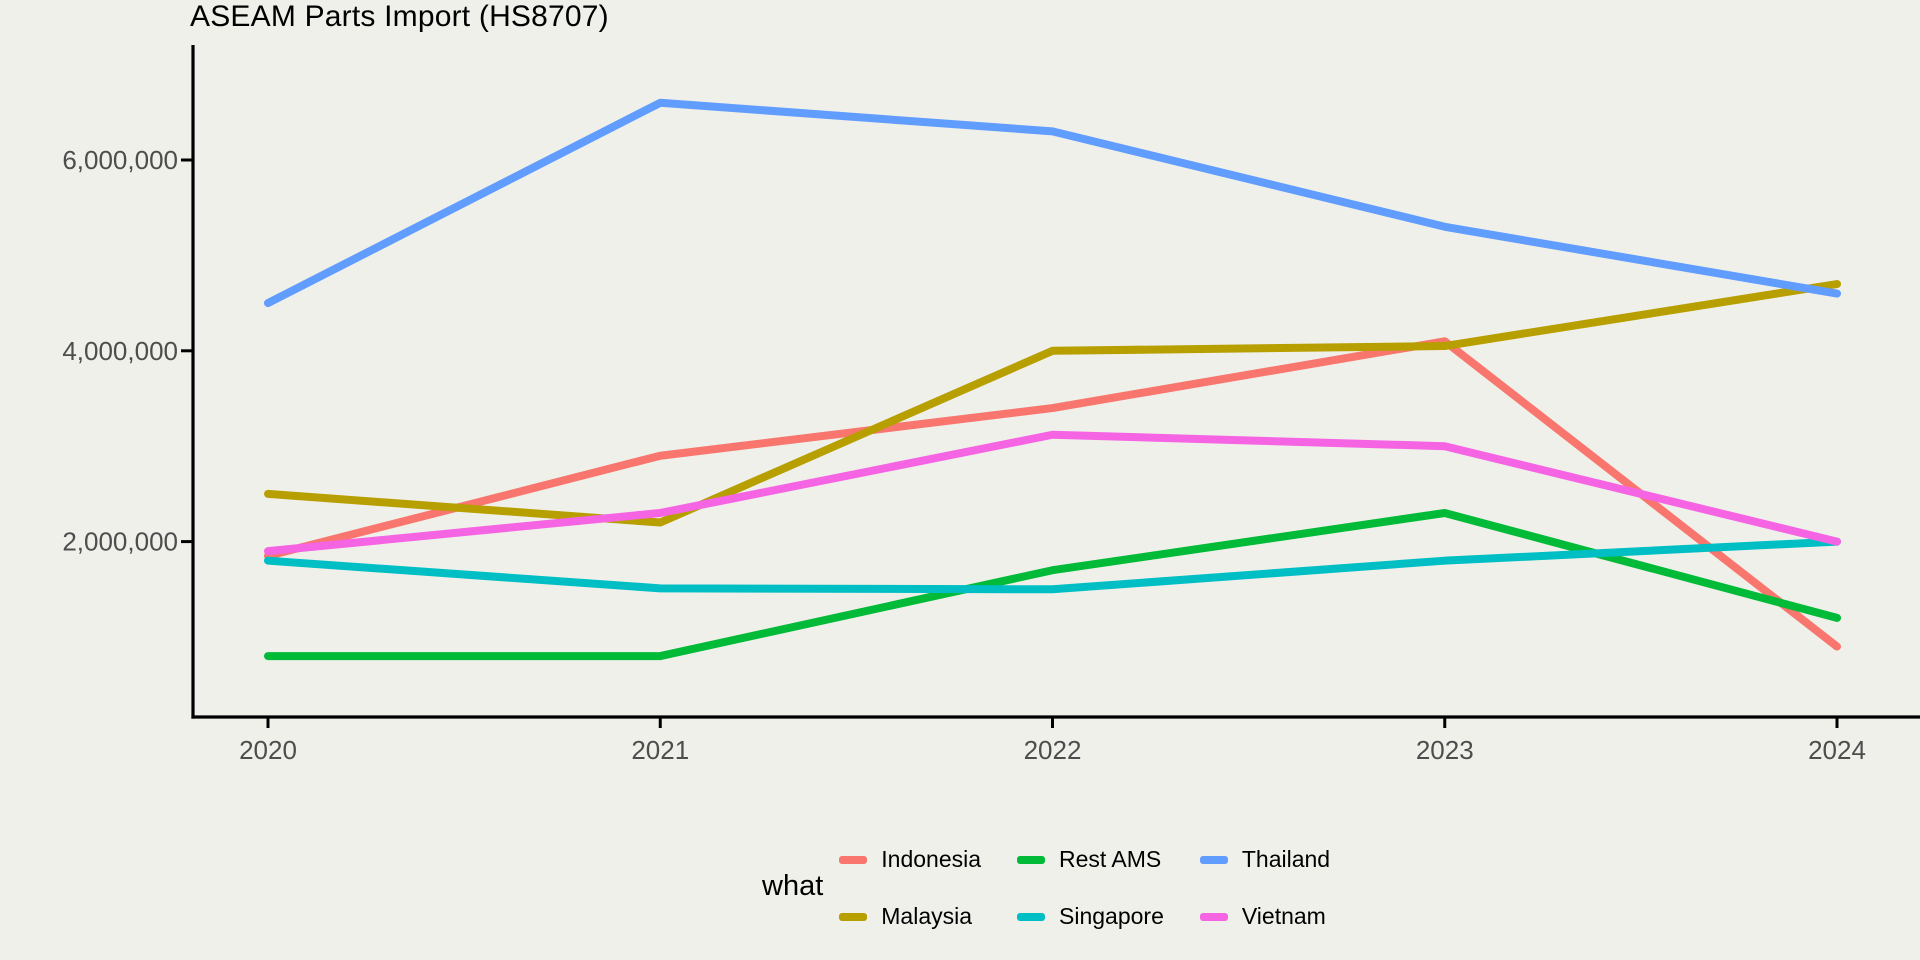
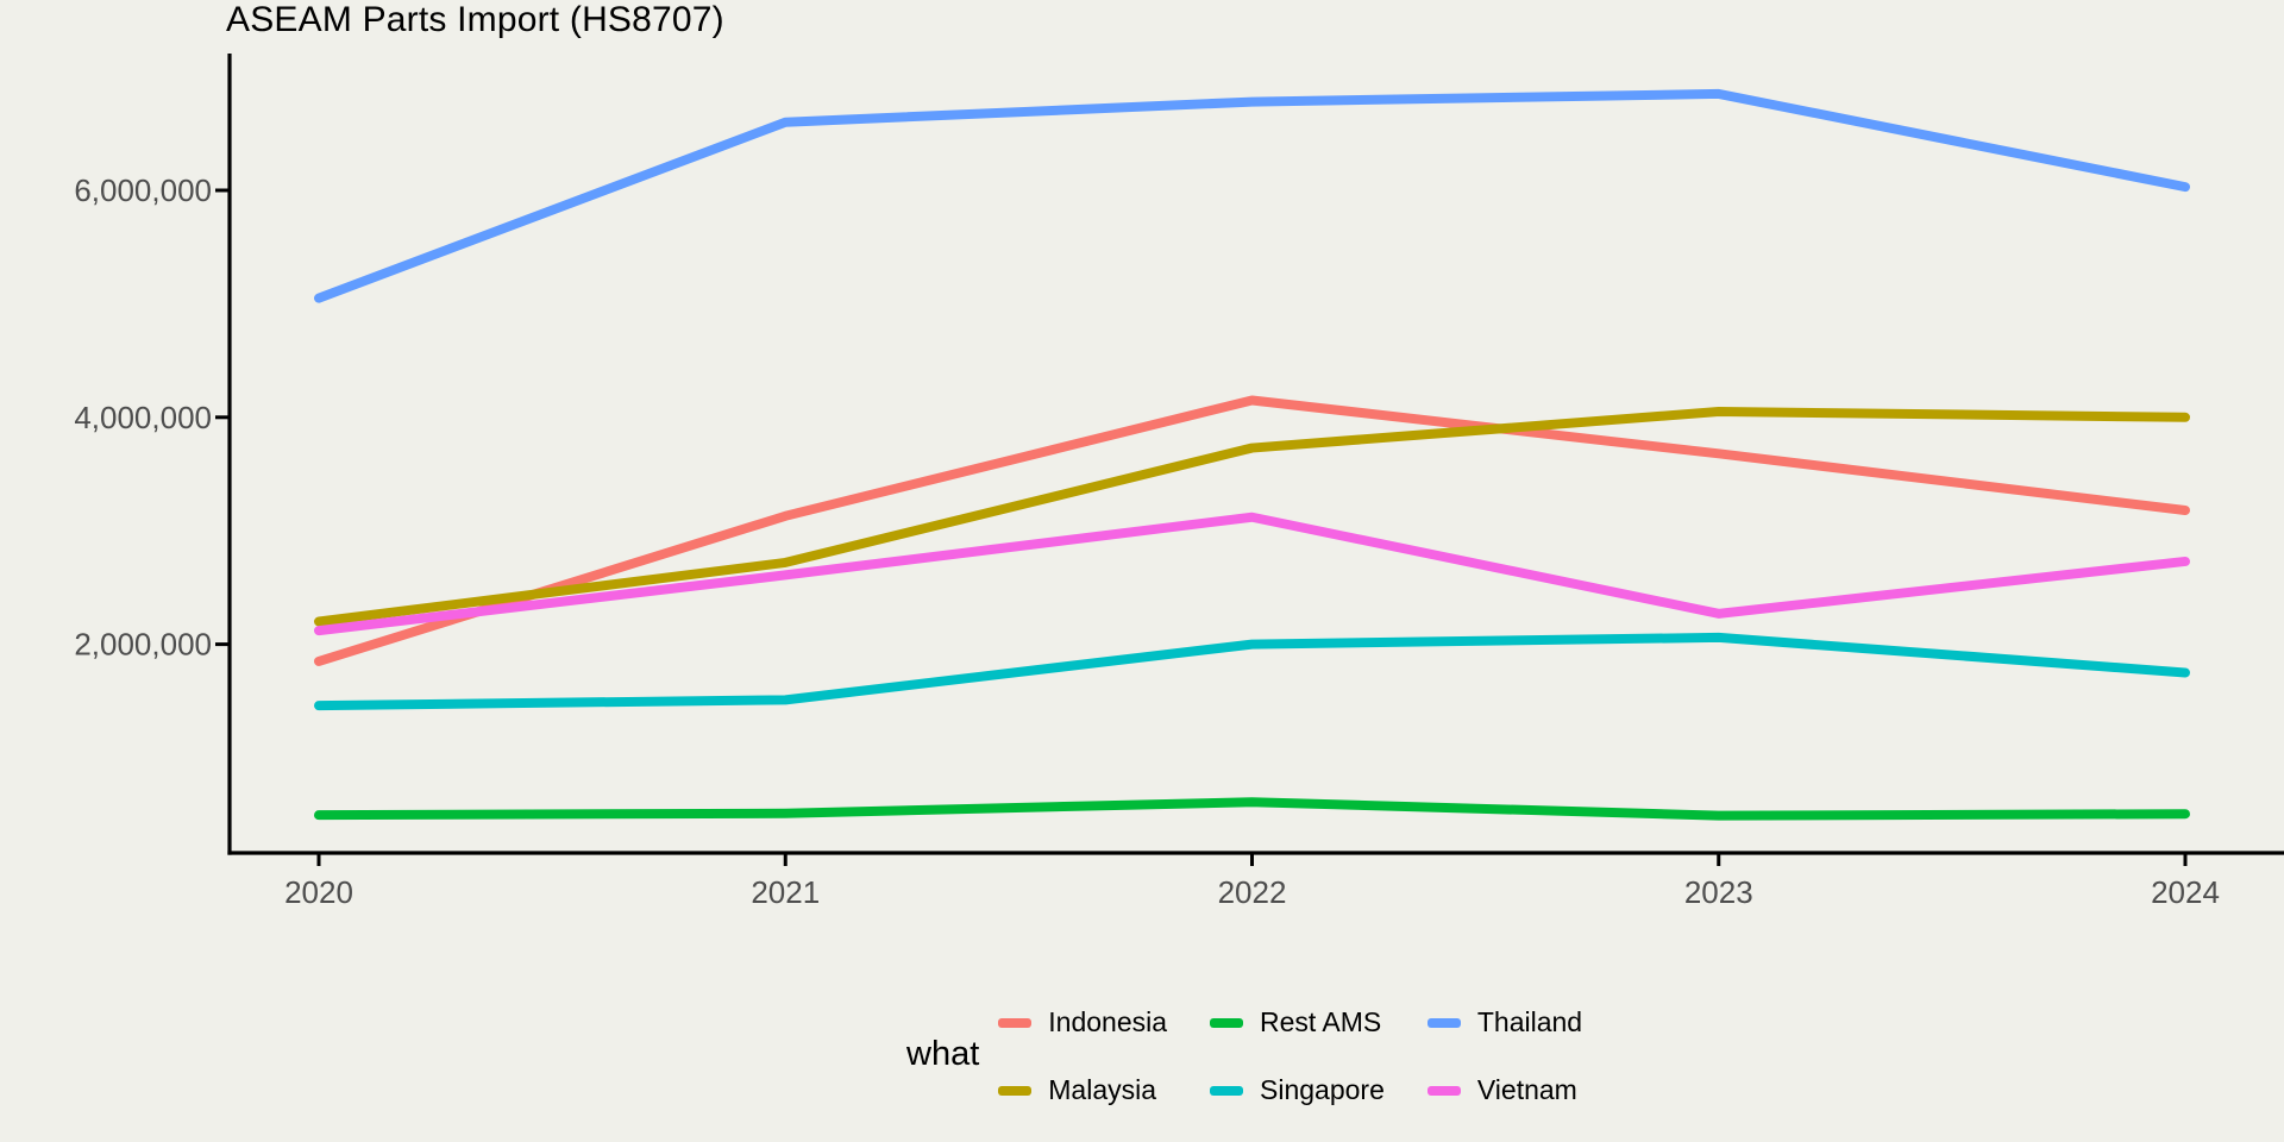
Malaysia/2020: 2500000 -> 2200000
Rest AMS/2020: 800000 -> 500000
Singapore/2020: 1800000 -> 1500000
Thailand/2020: 4500000 -> 5000000
Vietnam/2020: 1900000 -> 2100000
Indonesia/2021: 2900000 -> 3100000
Malaysia/2021: 2200000 -> 2700000
Rest AMS/2021: 800000 -> 500000
Vietnam/2021: 2300000 -> 2600000
Indonesia/2022: 3400000 -> 4200000
Malaysia/2022: 4000000 -> 3700000
Rest AMS/2022: 1700000 -> 600000
Singapore/2022: 1500000 -> 2000000
Thailand/2022: 6300000 -> 6800000
Indonesia/2023: 4100000 -> 3700000
Rest AMS/2023: 2300000 -> 500000
Singapore/2023: 1800000 -> 2100000
Thailand/2023: 5300000 -> 6800000
Vietnam/2023: 3000000 -> 2300000
Indonesia/2024: 900000 -> 3200000
Malaysia/2024: 4700000 -> 4000000
Rest AMS/2024: 1200000 -> 500000
Singapore/2024: 2000000 -> 1800000
Thailand/2024: 4600000 -> 6000000
Vietnam/2024: 2000000 -> 2700000
